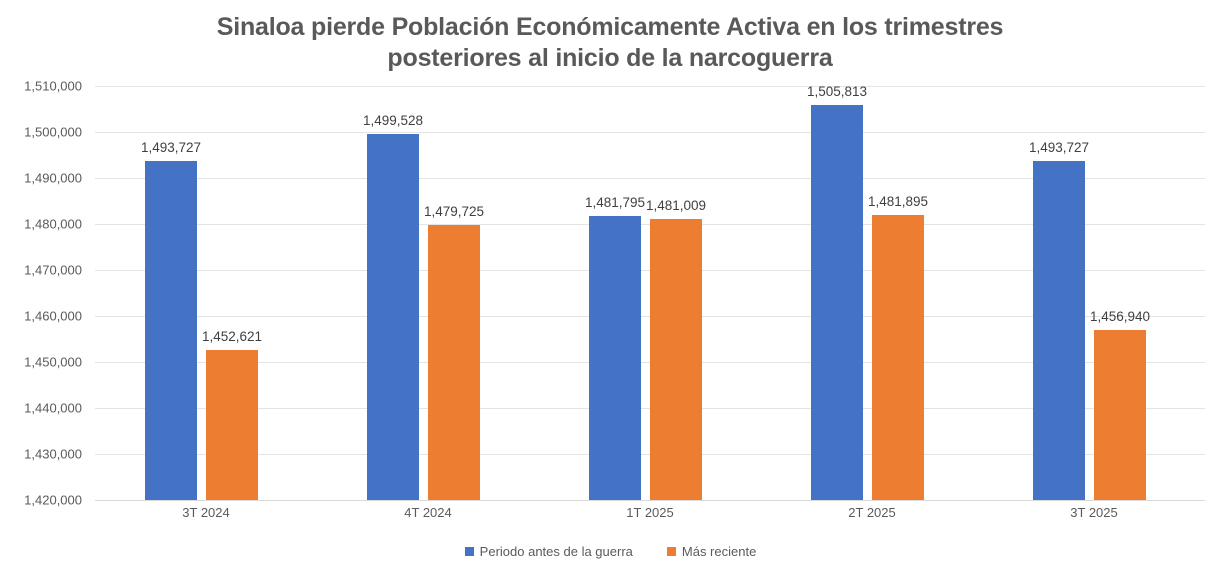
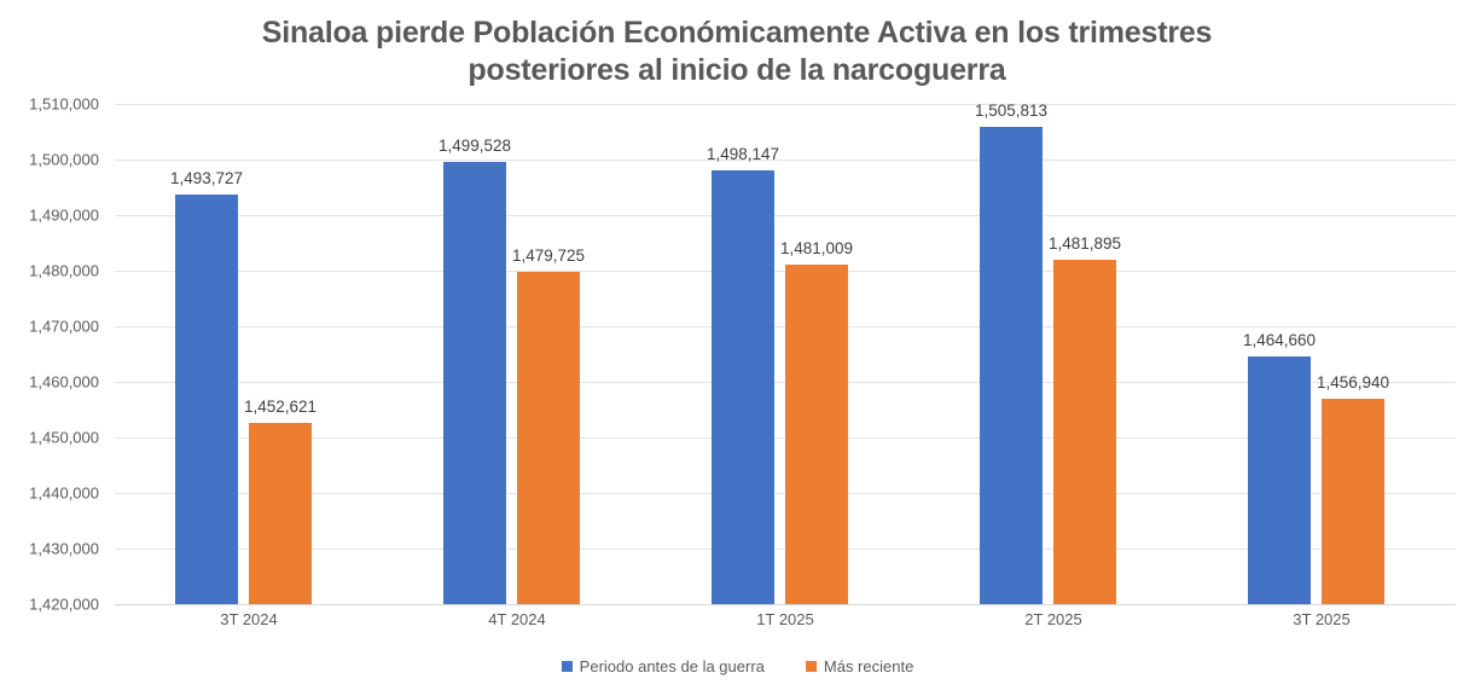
Periodo antes de la guerra/1T 2025: 1,481,795 -> 1,498,147
Periodo antes de la guerra/3T 2025: 1,493,727 -> 1,464,660
